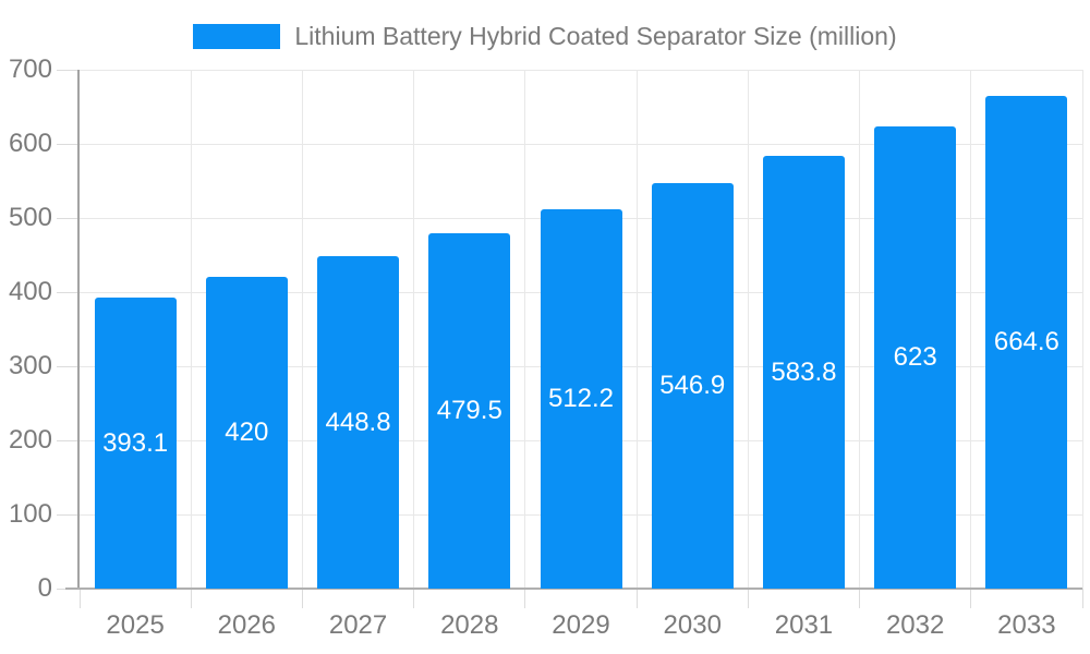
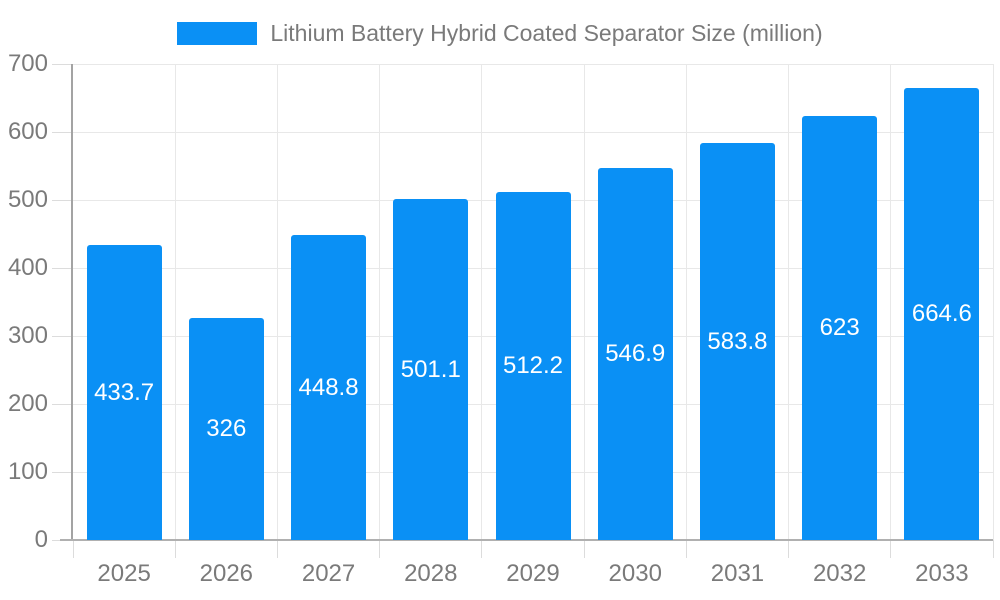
2025: 393.1 -> 433.7
2026: 420 -> 326
2028: 479.5 -> 501.1
